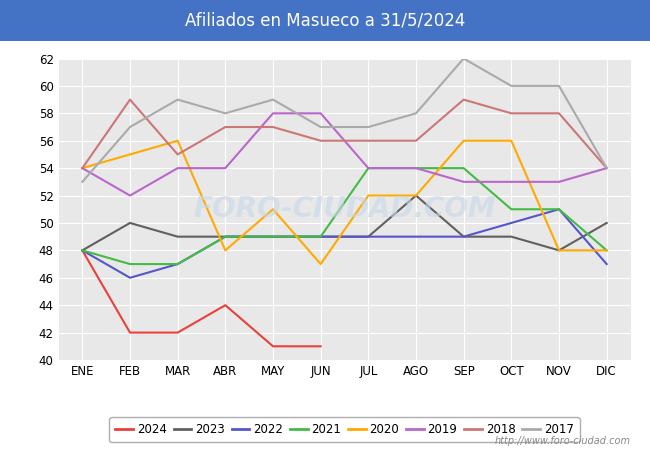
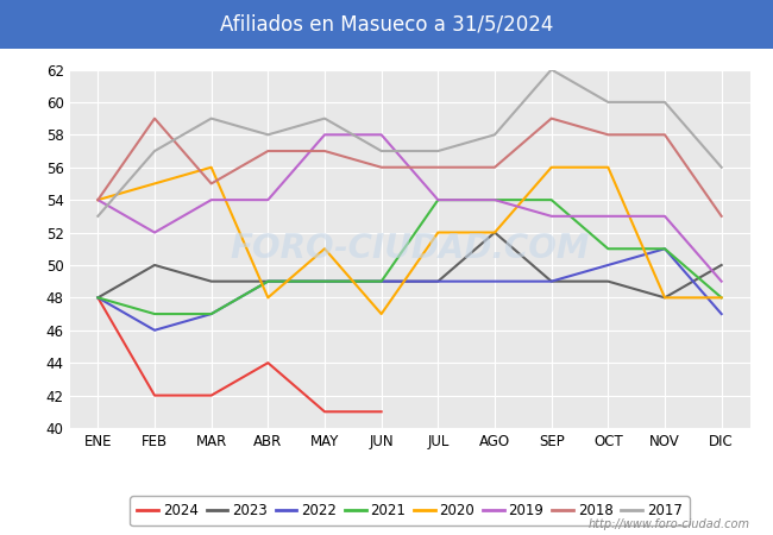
2019/DIC: 54 -> 49
2018/DIC: 54 -> 53
2017/DIC: 54 -> 56
